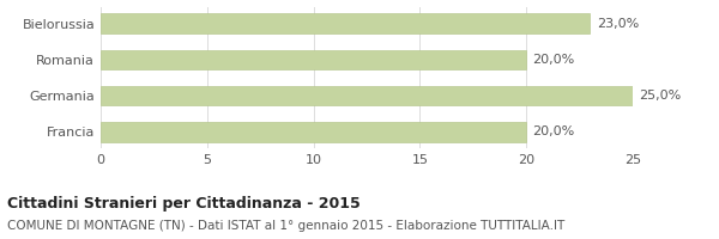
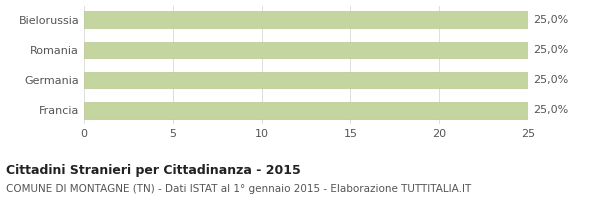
Bielorussia: 23,0% -> 25,0%
Romania: 20,0% -> 25,0%
Francia: 20,0% -> 25,0%
